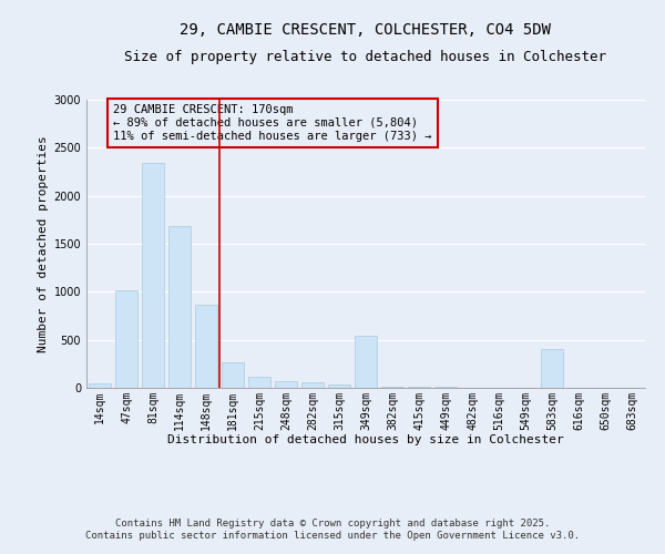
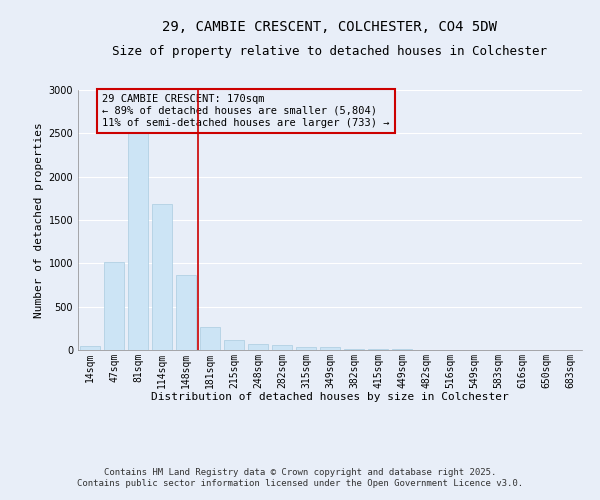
81sqm: 2340 -> 2510
349sqm: 540 -> 30
583sqm: 400 -> 0
